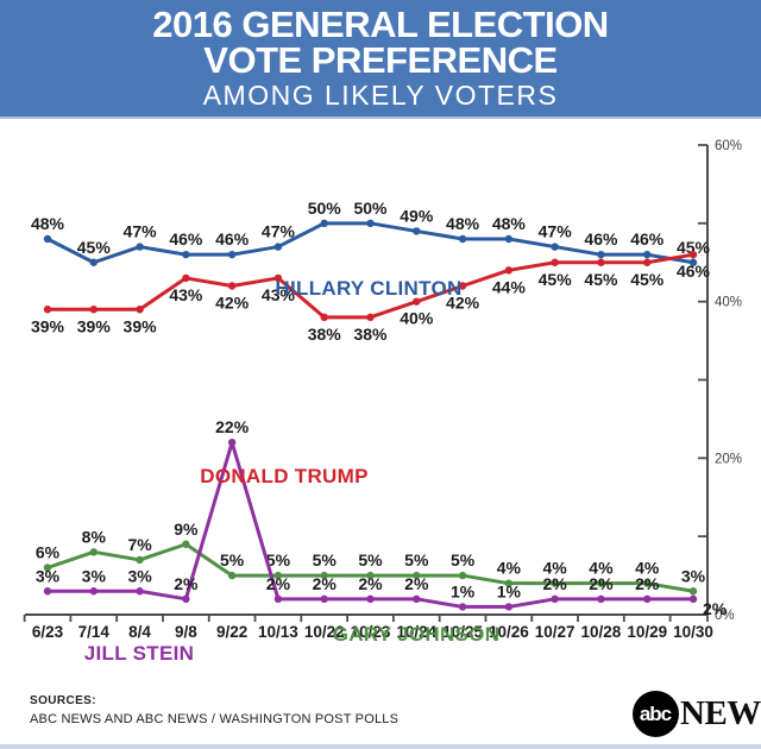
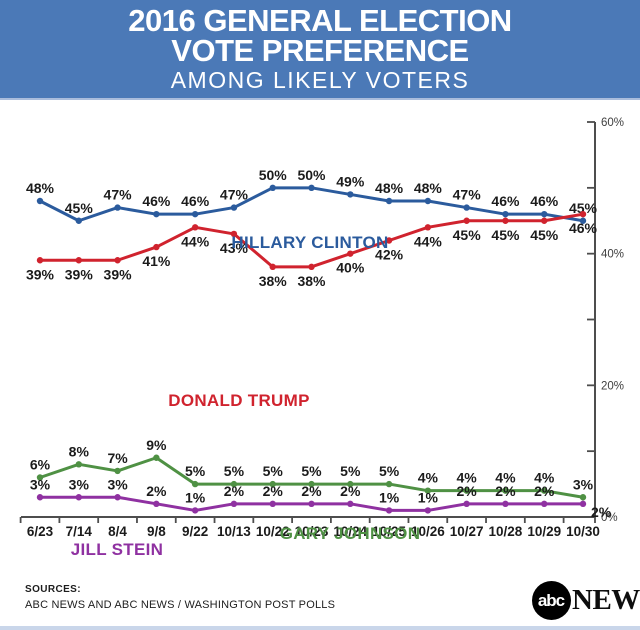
DONALD TRUMP/9/8: 43% -> 41%
DONALD TRUMP/9/22: 42% -> 44%
JILL STEIN/9/22: 22% -> 1%
